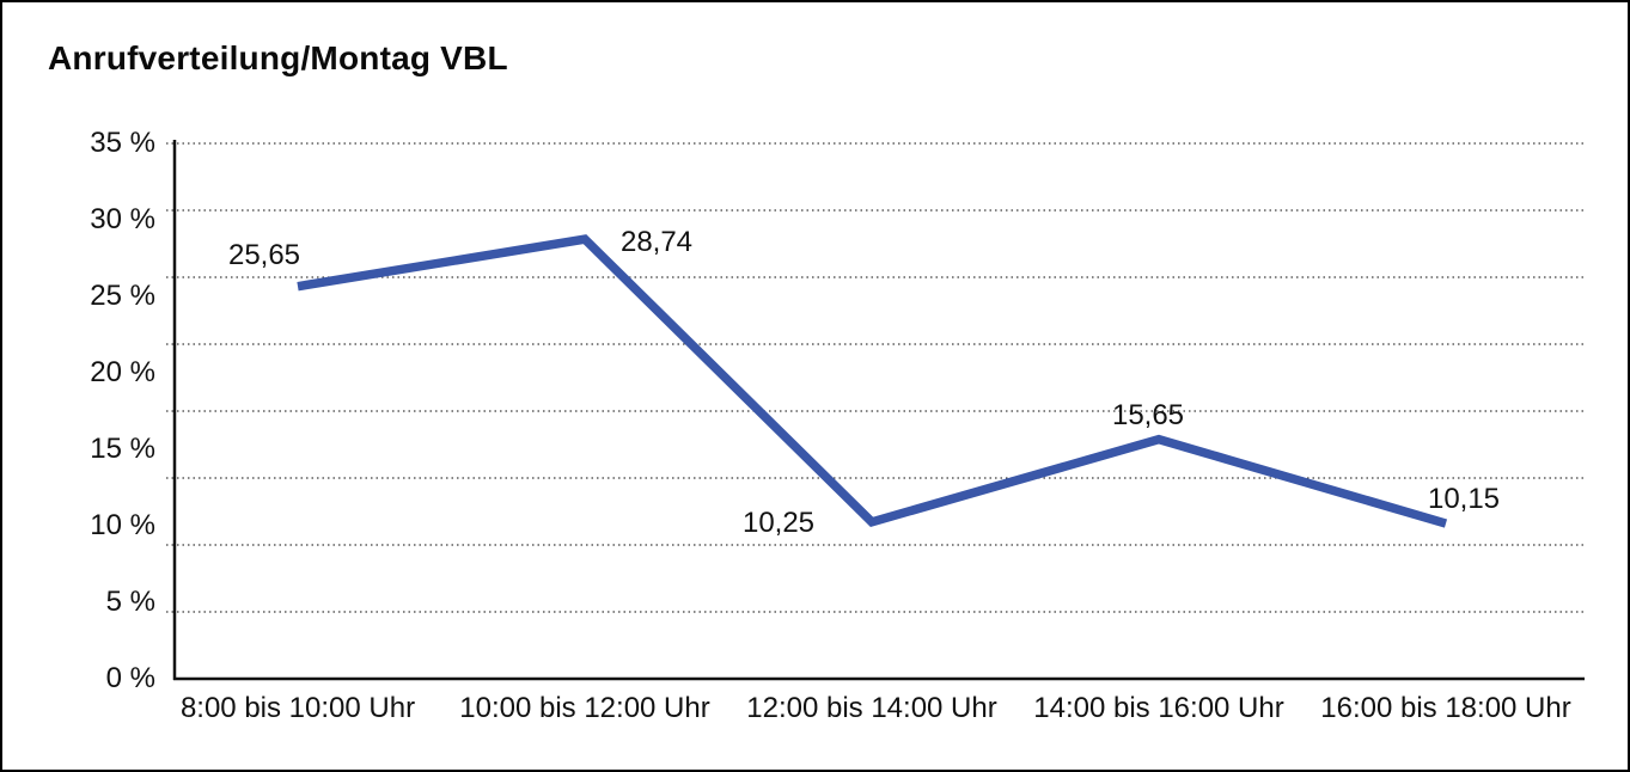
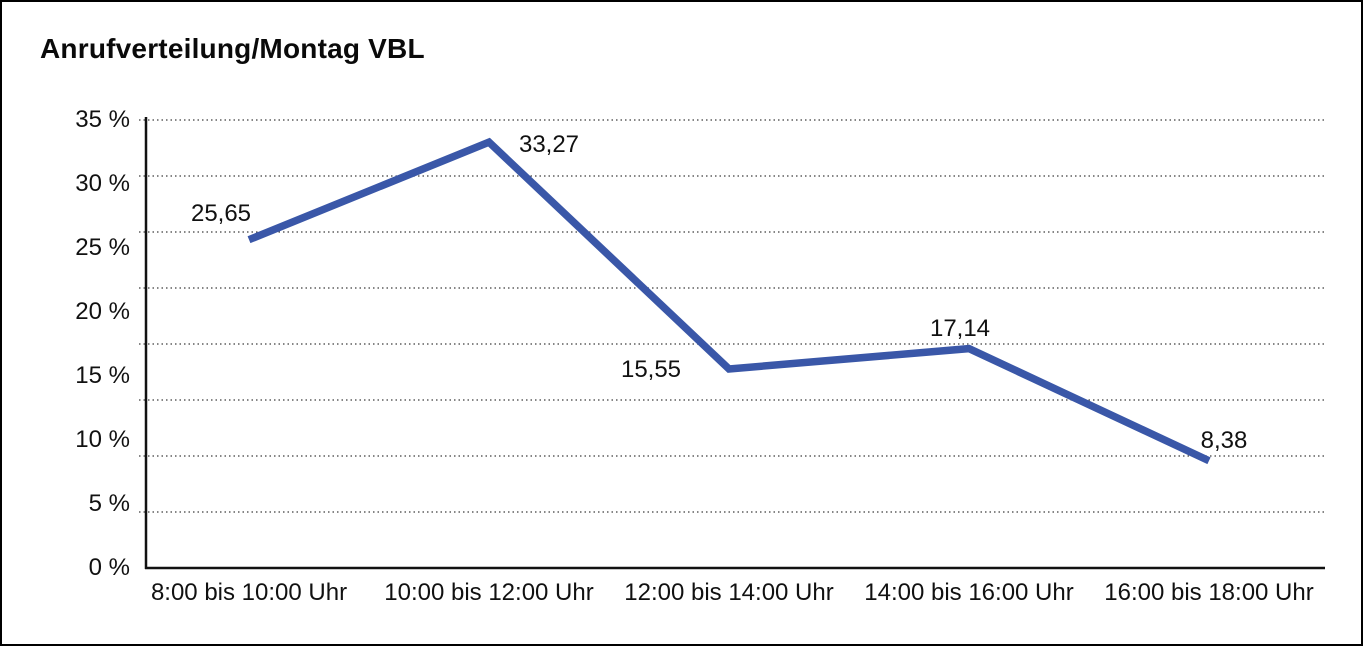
10:00 bis 12:00 Uhr: 28,74 -> 33,27
12:00 bis 14:00 Uhr: 10,25 -> 15,55
14:00 bis 16:00 Uhr: 15,65 -> 17,14
16:00 bis 18:00 Uhr: 10,15 -> 8,38
